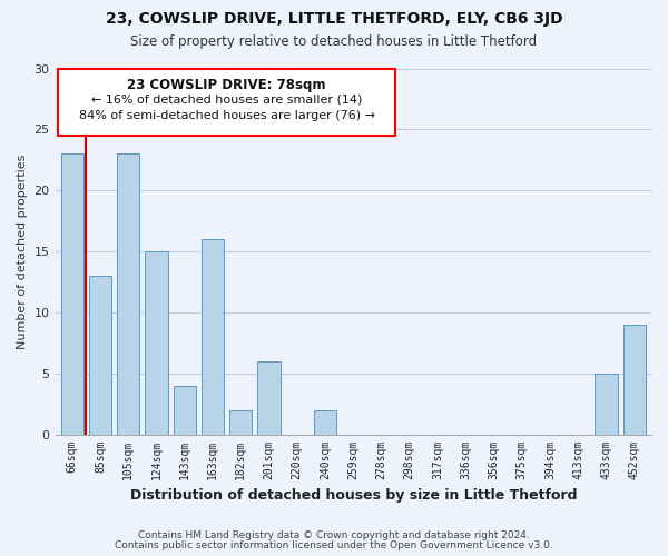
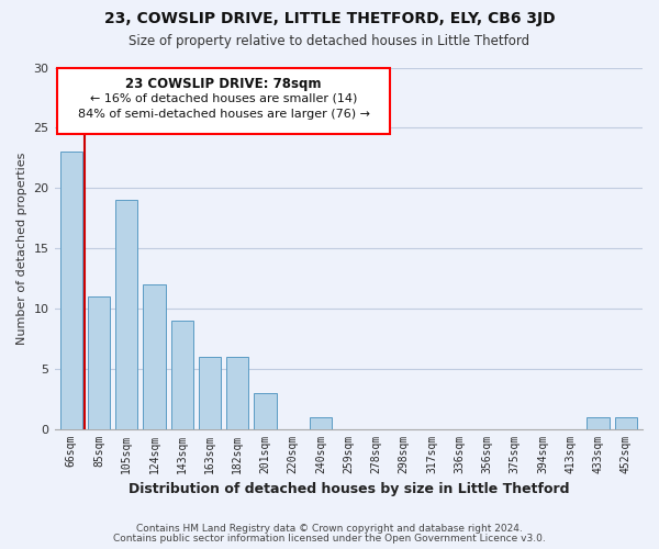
85sqm: 13 -> 11
105sqm: 23 -> 19
124sqm: 15 -> 12
143sqm: 4 -> 9
163sqm: 16 -> 6
182sqm: 2 -> 6
201sqm: 6 -> 3
240sqm: 2 -> 1
433sqm: 5 -> 1
452sqm: 9 -> 1
